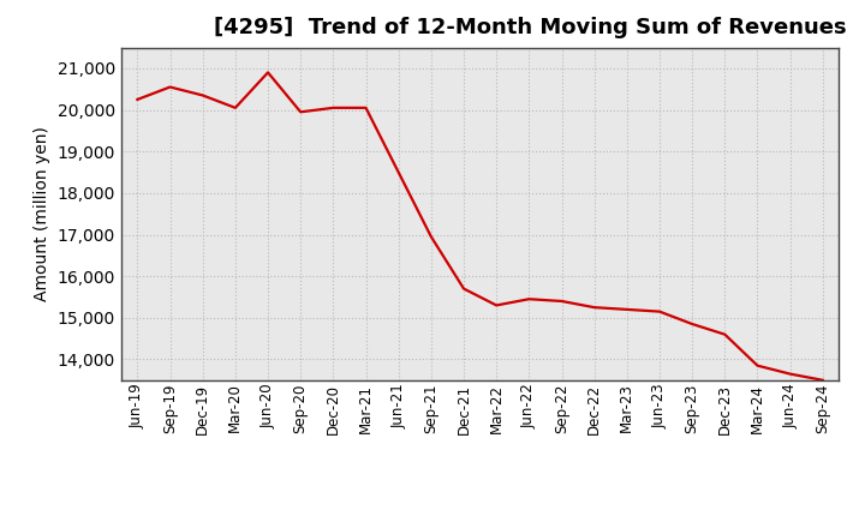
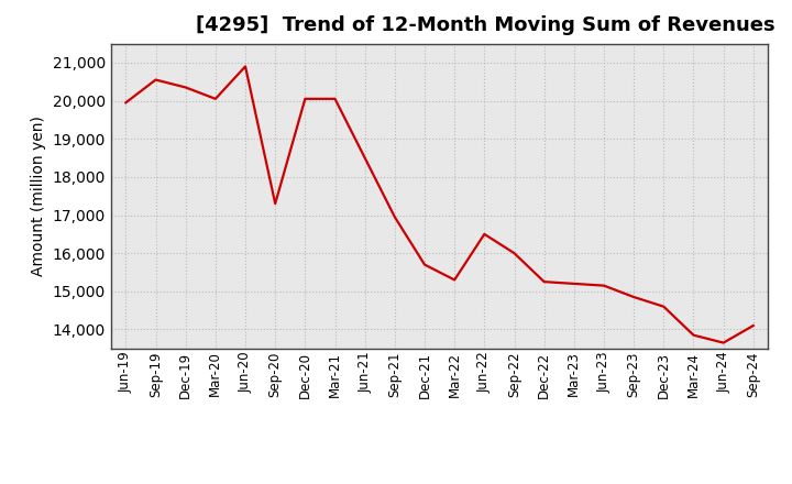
Jun-19: 20,250 -> 19,950
Sep-20: 19,950 -> 17,300
Jun-22: 15,450 -> 16,500
Sep-22: 15,400 -> 16,000
Sep-24: 13,500 -> 14,100
